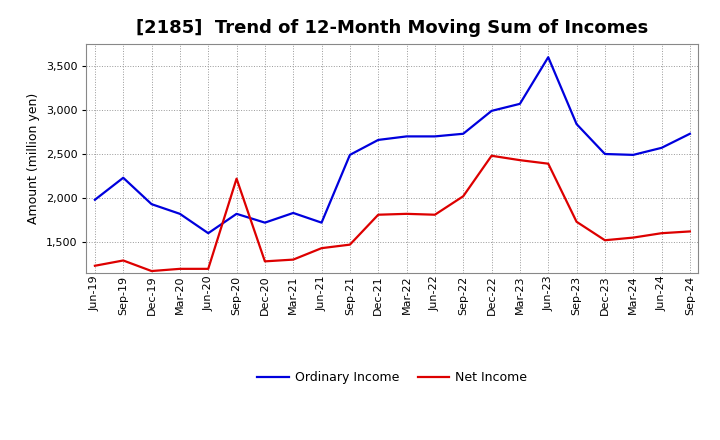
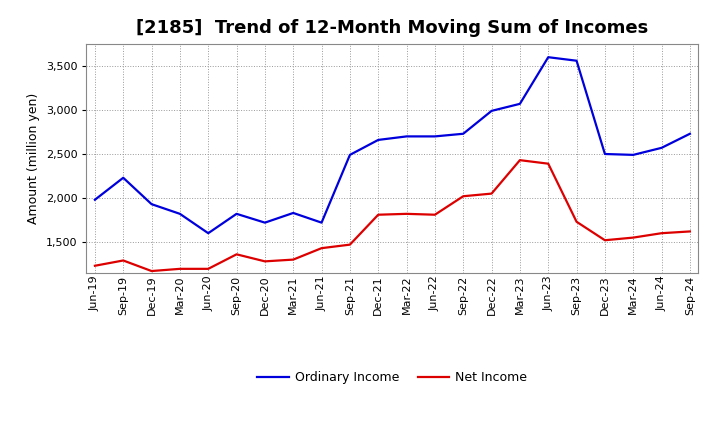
Net Income/Sep-20: 2,220 -> 1,360
Net Income/Dec-22: 2,480 -> 2,050
Ordinary Income/Sep-23: 2,840 -> 3,560
